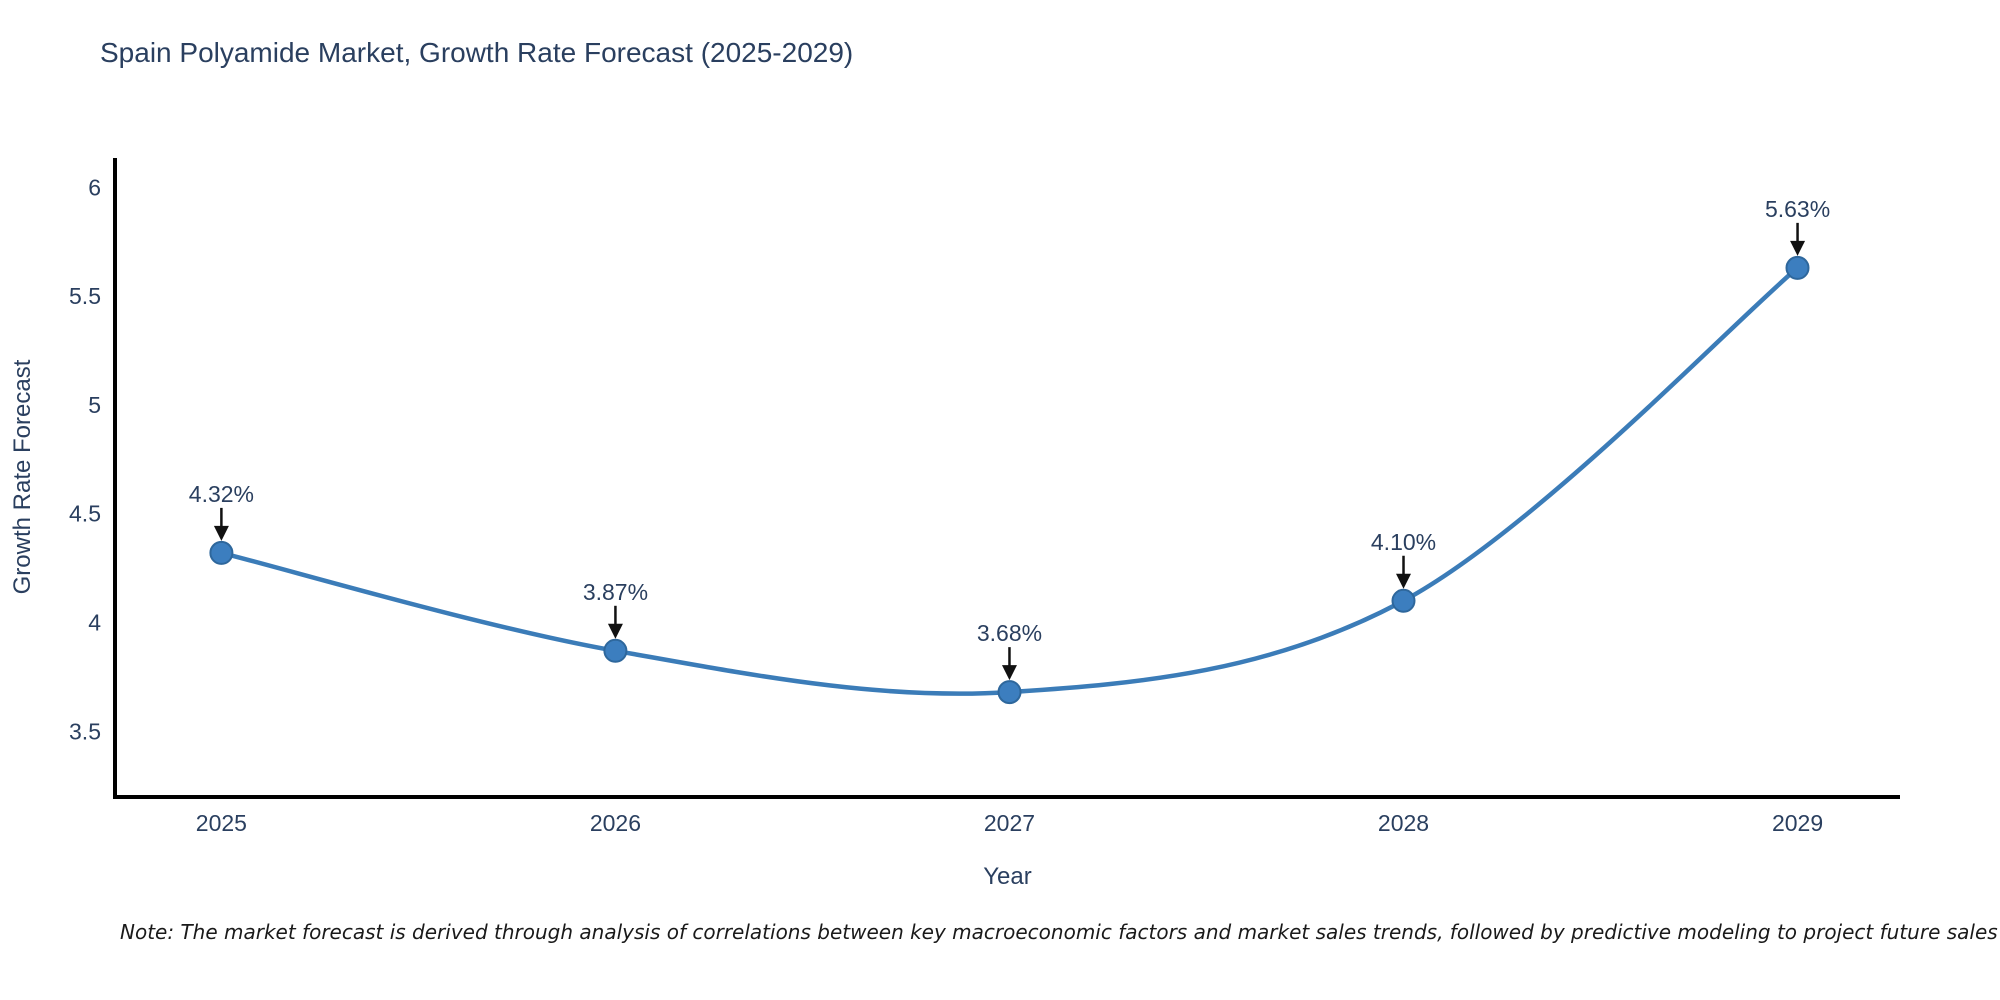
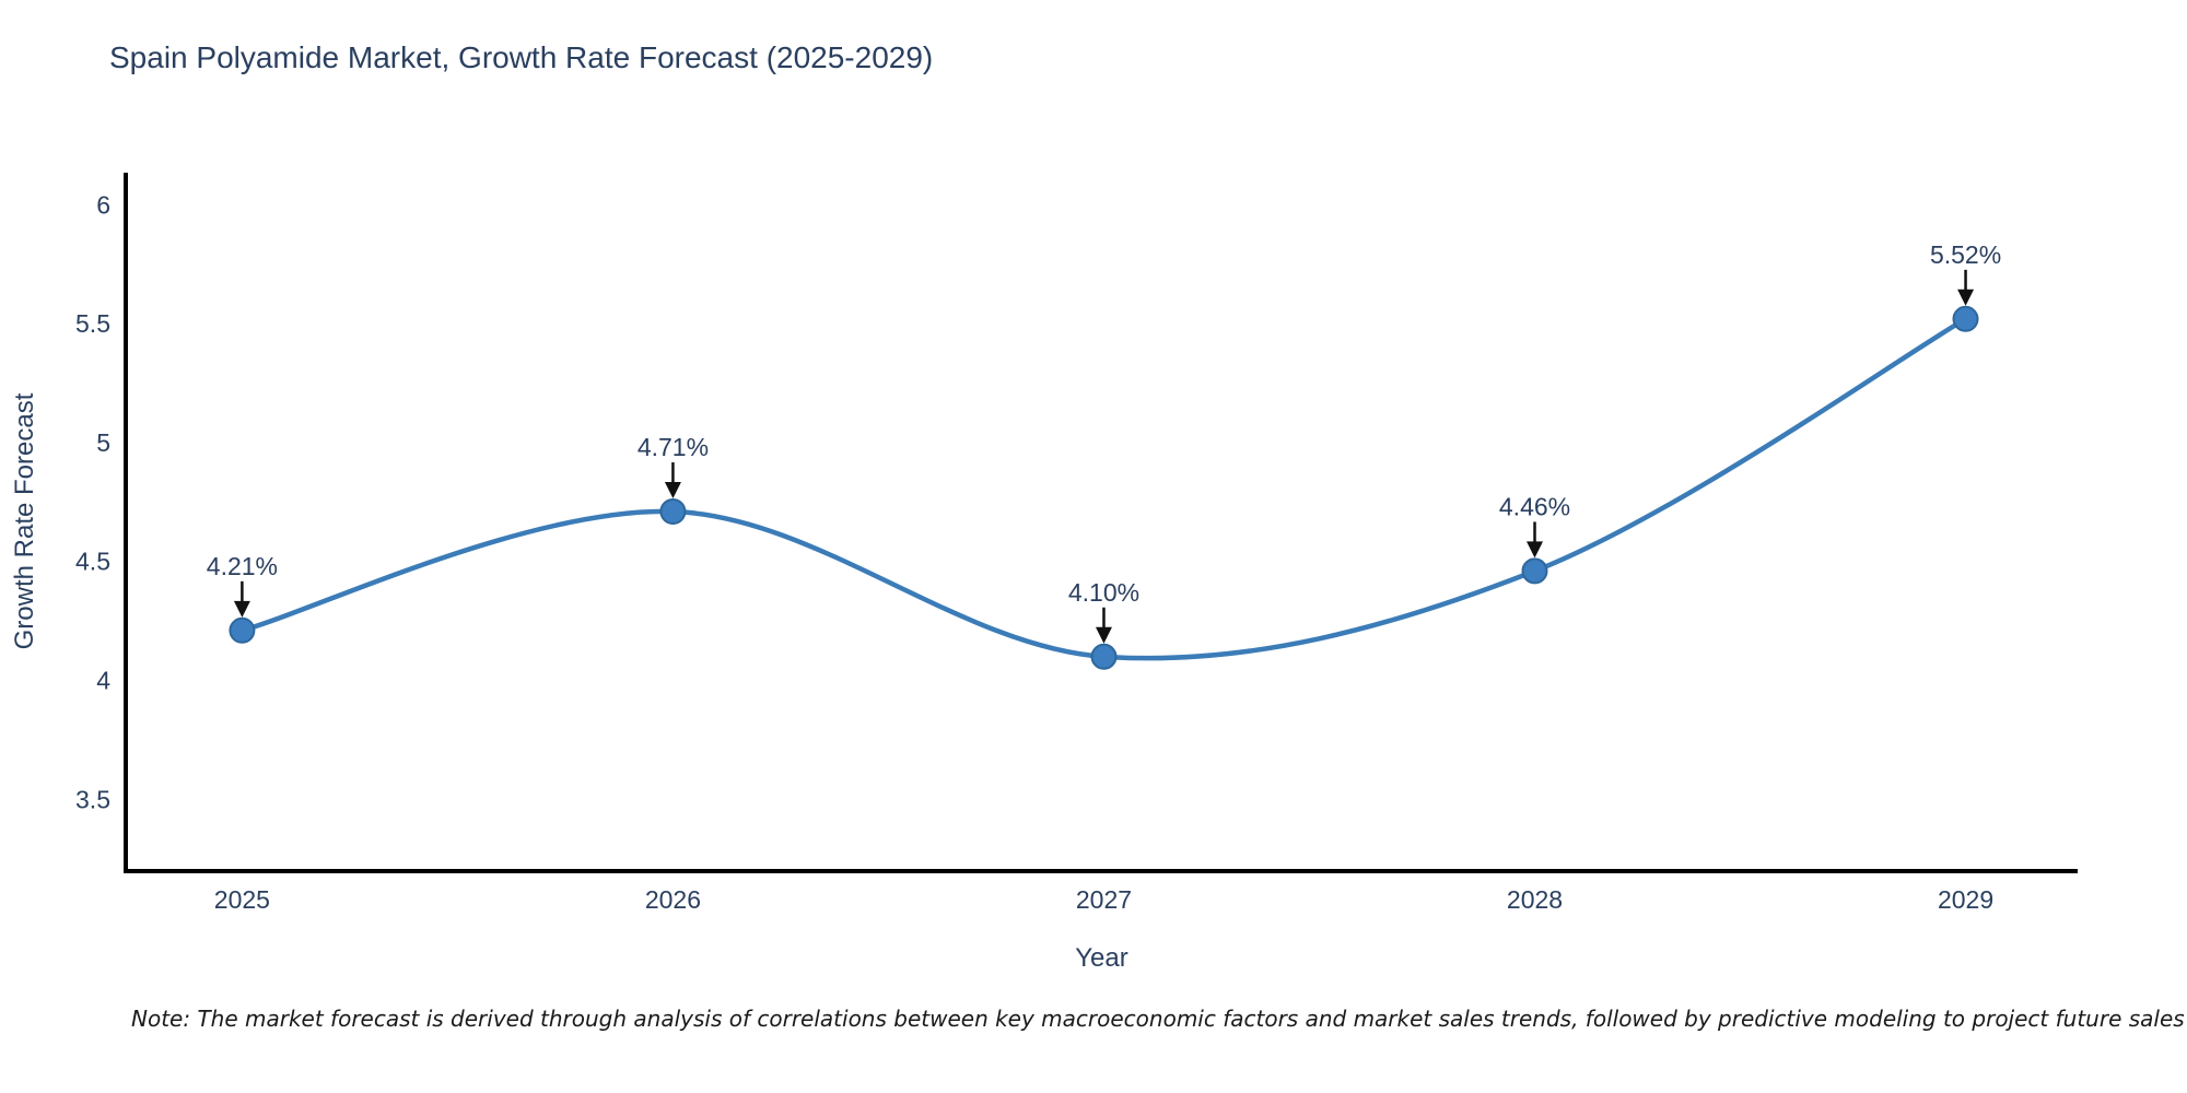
2025: 4.32% -> 4.21%
2026: 3.87% -> 4.71%
2027: 3.68% -> 4.10%
2028: 4.10% -> 4.46%
2029: 5.63% -> 5.52%
